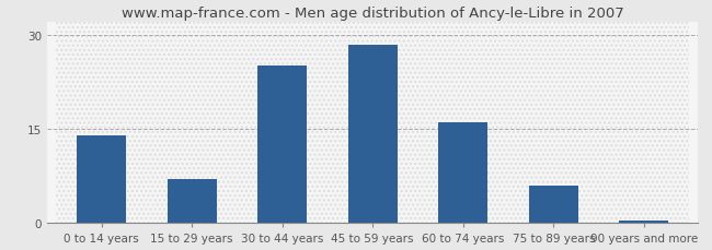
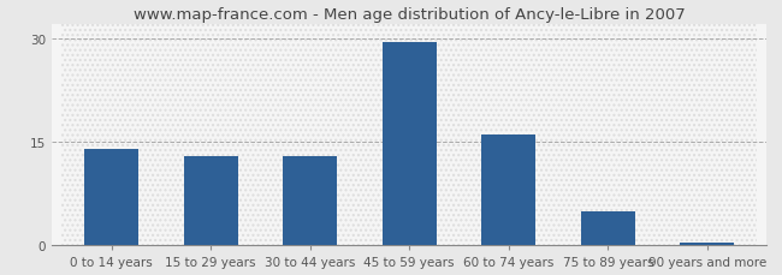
15 to 29 years: 7.0 -> 13.0
30 to 44 years: 25.0 -> 13.0
45 to 59 years: 28.4 -> 29.5
75 to 89 years: 6.0 -> 5.0
